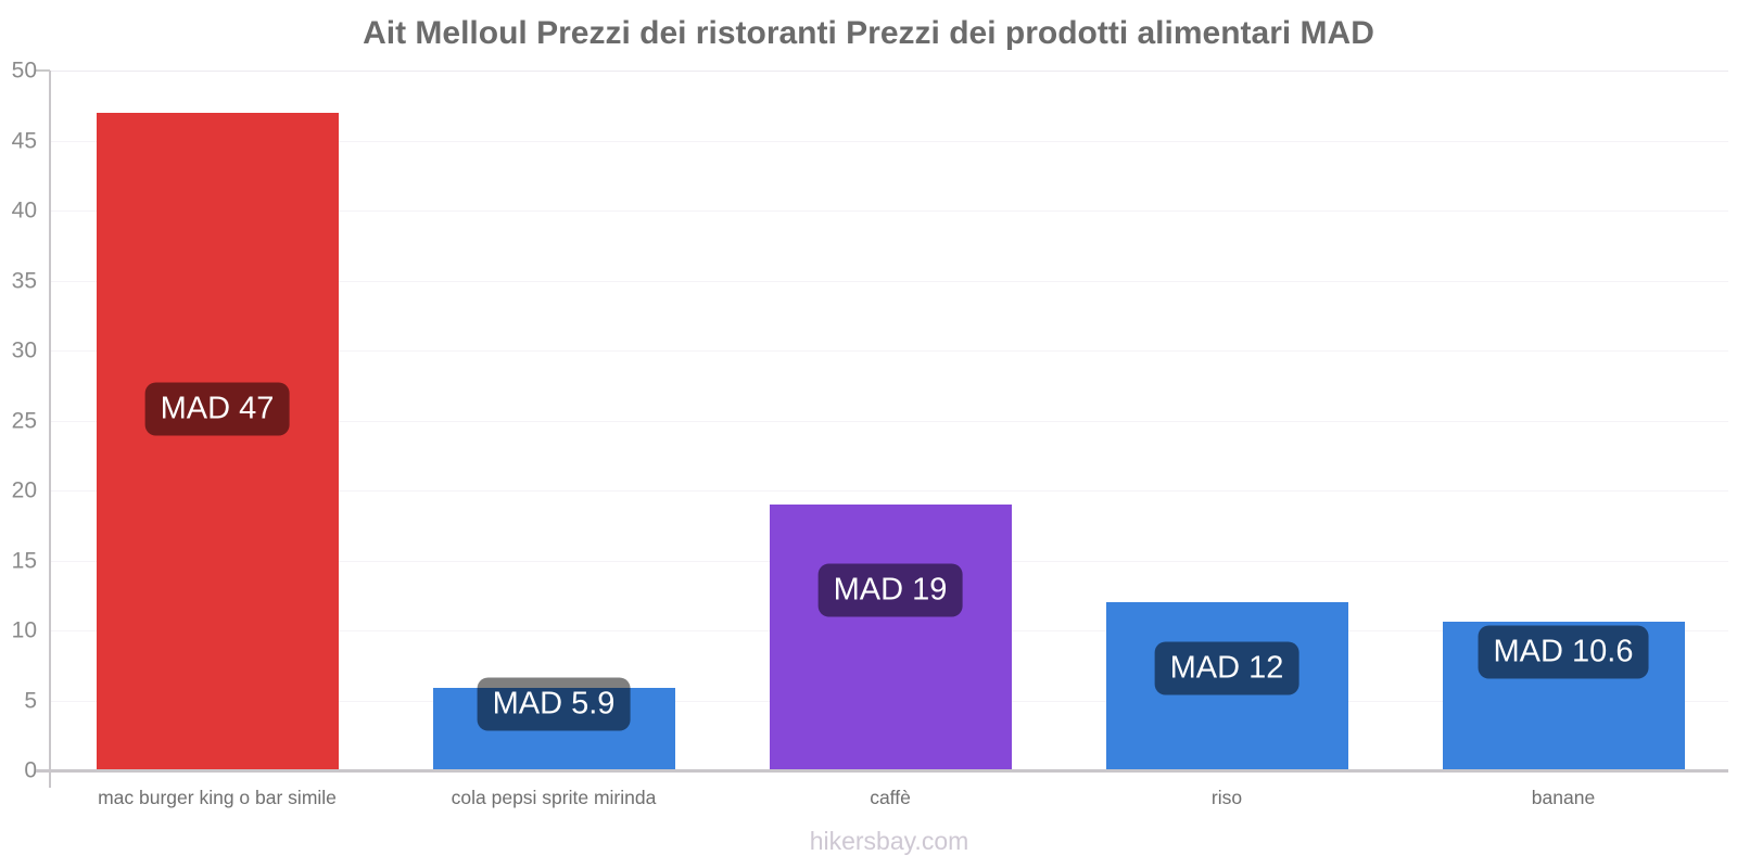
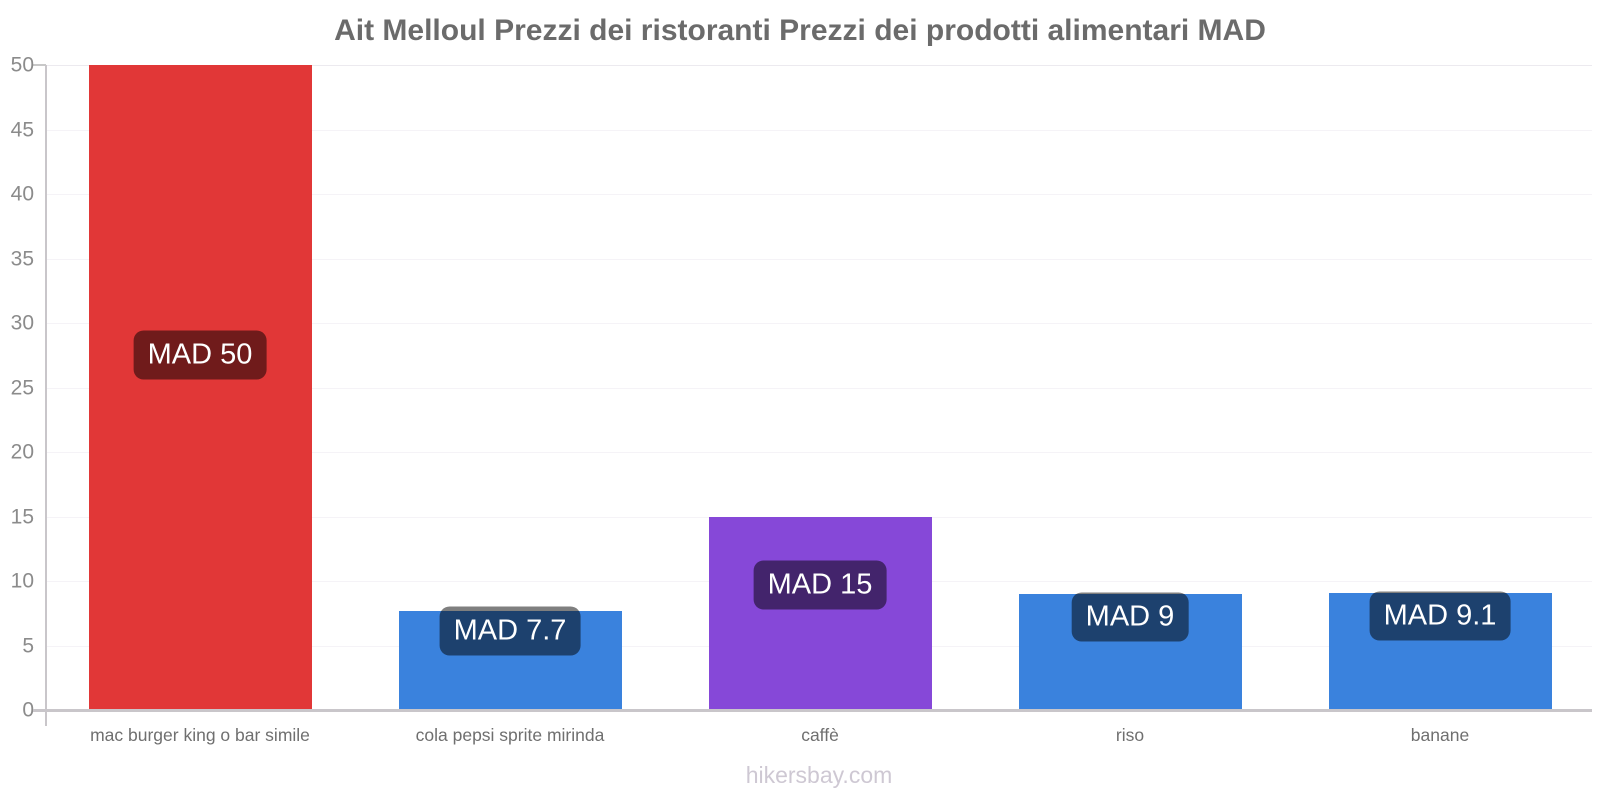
mac burger king o bar simile: 47 -> 50
cola pepsi sprite mirinda: 5.9 -> 7.7
caffè: 19 -> 15
riso: 12 -> 9
banane: 10.6 -> 9.1
